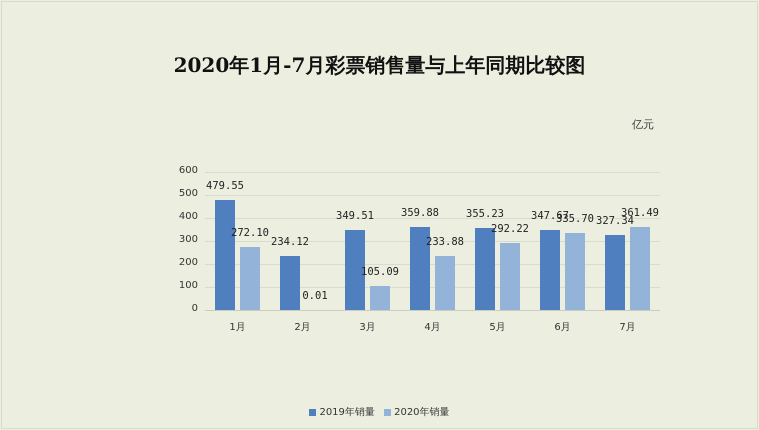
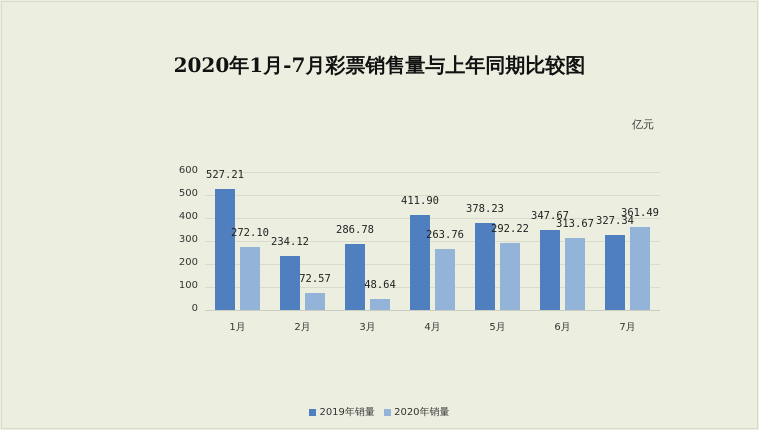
2019年销量/1月: 479.55 -> 527.21
2020年销量/2月: 0.01 -> 72.57
2019年销量/3月: 349.51 -> 286.78
2020年销量/3月: 105.09 -> 48.64
2019年销量/4月: 359.88 -> 411.90
2020年销量/4月: 233.88 -> 263.76
2019年销量/5月: 355.23 -> 378.23
2020年销量/6月: 335.70 -> 313.67
